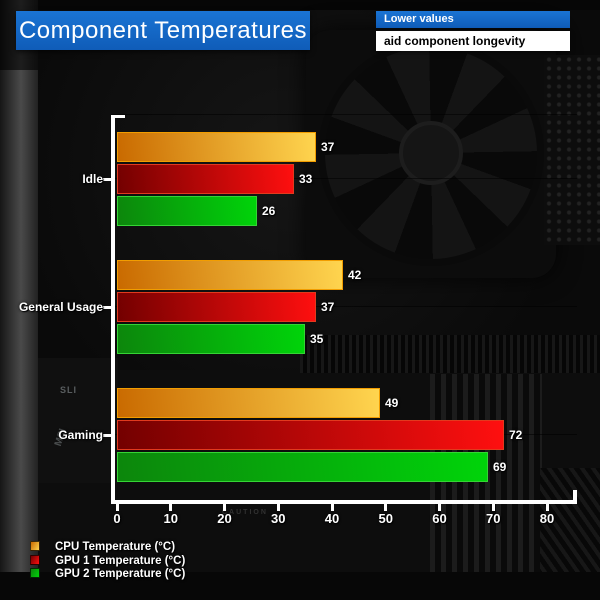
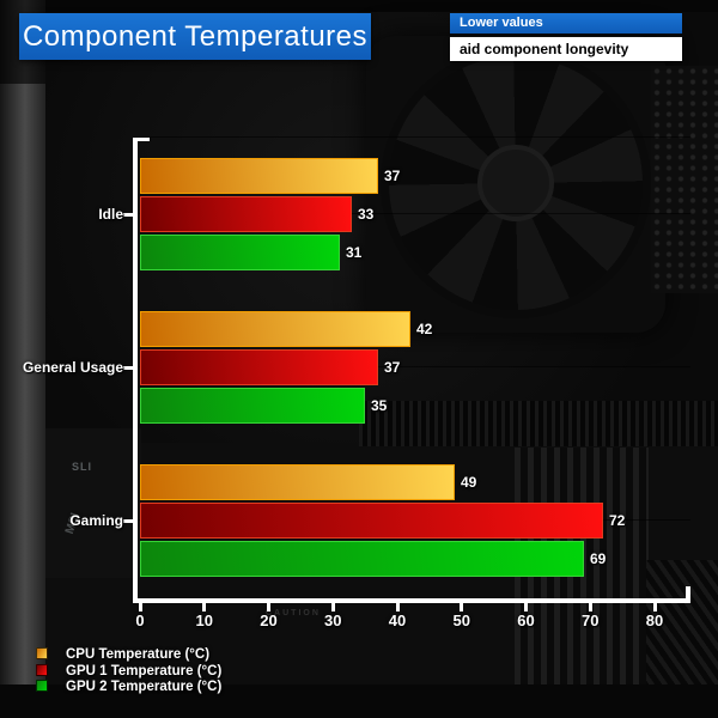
GPU 2 Temperature (°C)/Idle: 26 -> 31
